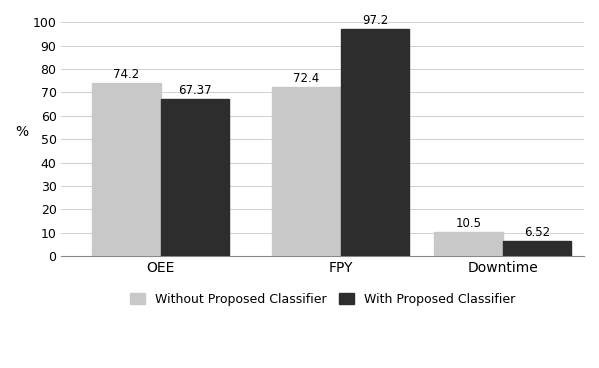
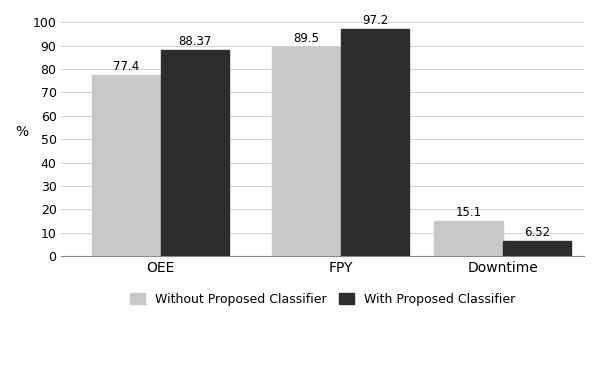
Without Proposed Classifier/OEE: 74.2 -> 77.4
With Proposed Classifier/OEE: 67.37 -> 88.37
Without Proposed Classifier/FPY: 72.4 -> 89.5
Without Proposed Classifier/Downtime: 10.5 -> 15.1
